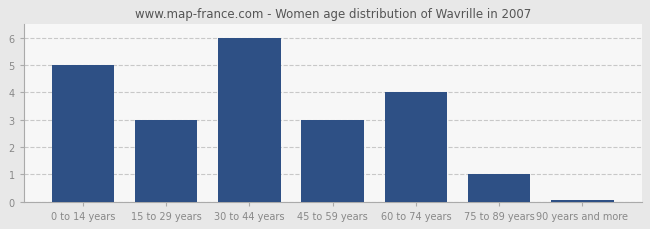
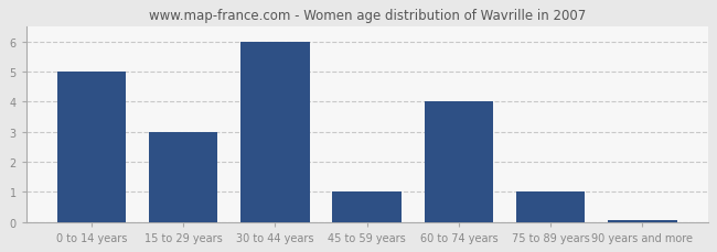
45 to 59 years: 3.00 -> 1.00
